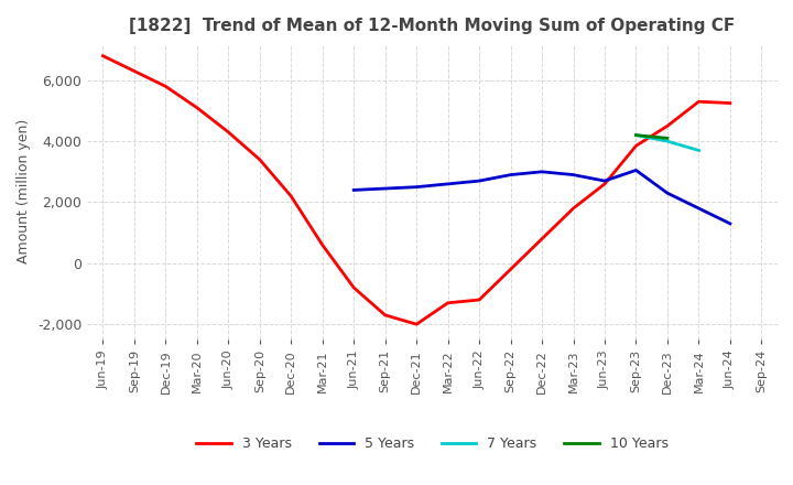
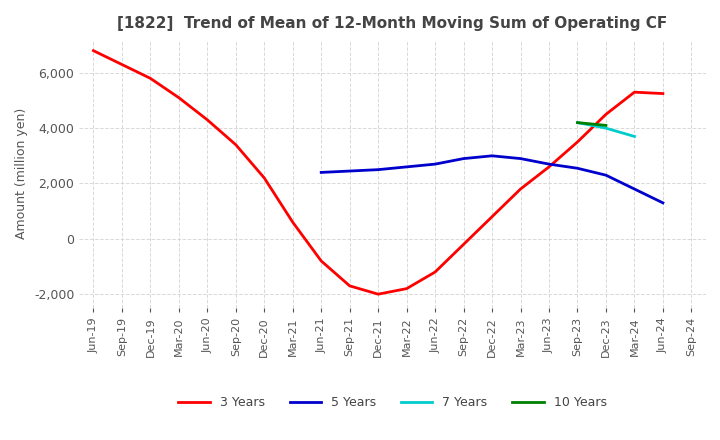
3 Years/Mar-22: -1,300 -> -1,800
3 Years/Sep-23: 3,850 -> 3,500
5 Years/Sep-23: 3,050 -> 2,550
